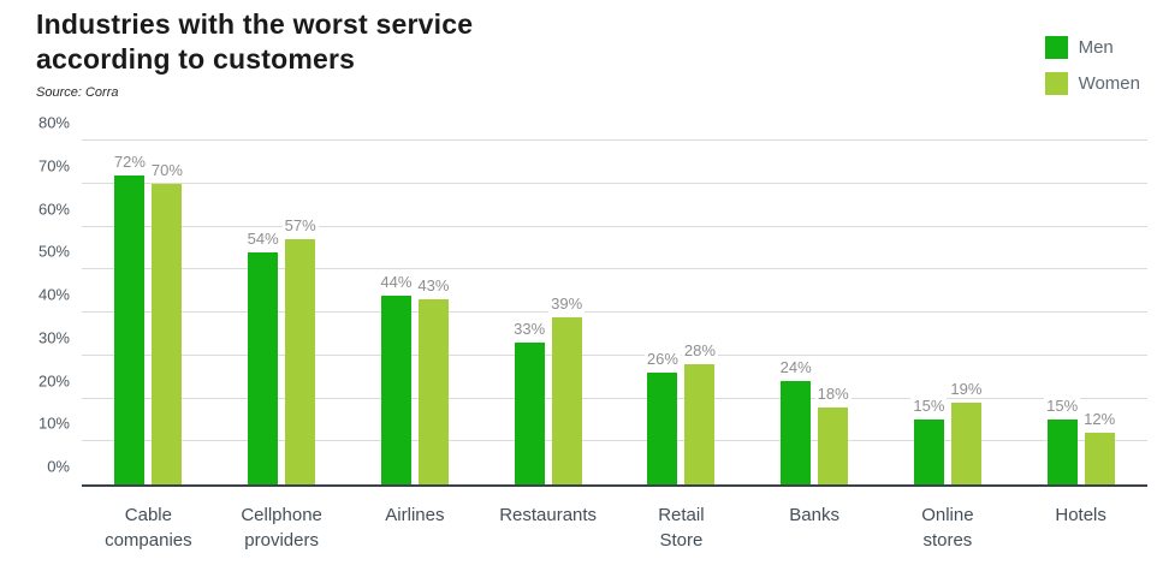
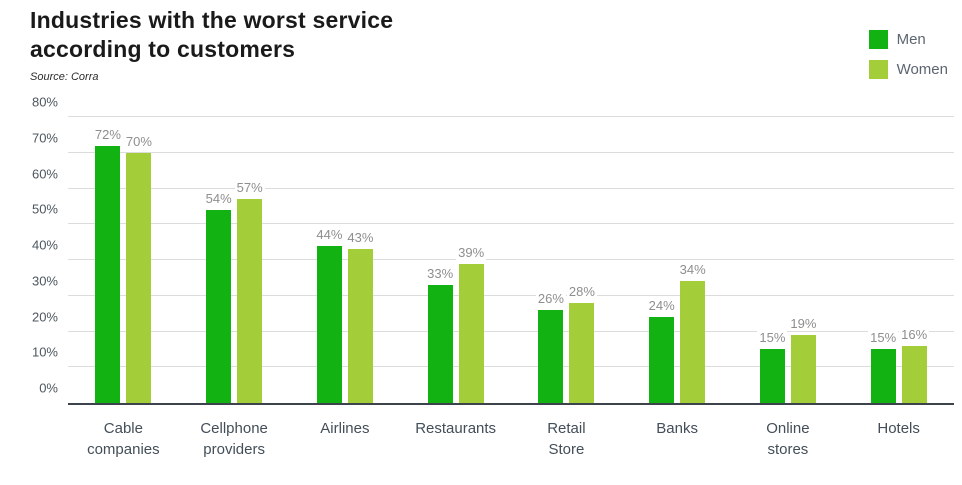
Women/Banks: 18% -> 34%
Women/Hotels: 12% -> 16%
